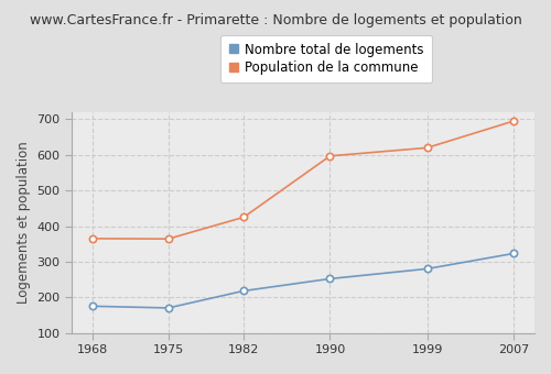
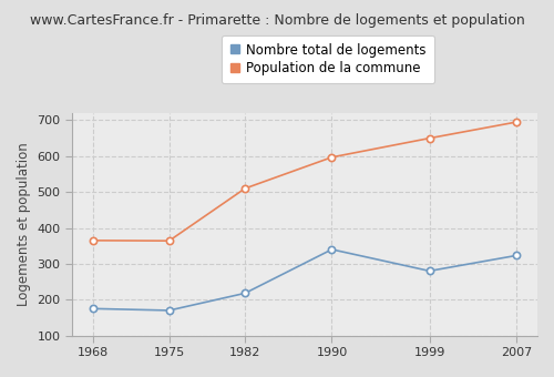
Population de la commune/1982: 425 -> 510
Nombre total de logements/1990: 252 -> 340
Population de la commune/1999: 620 -> 650
